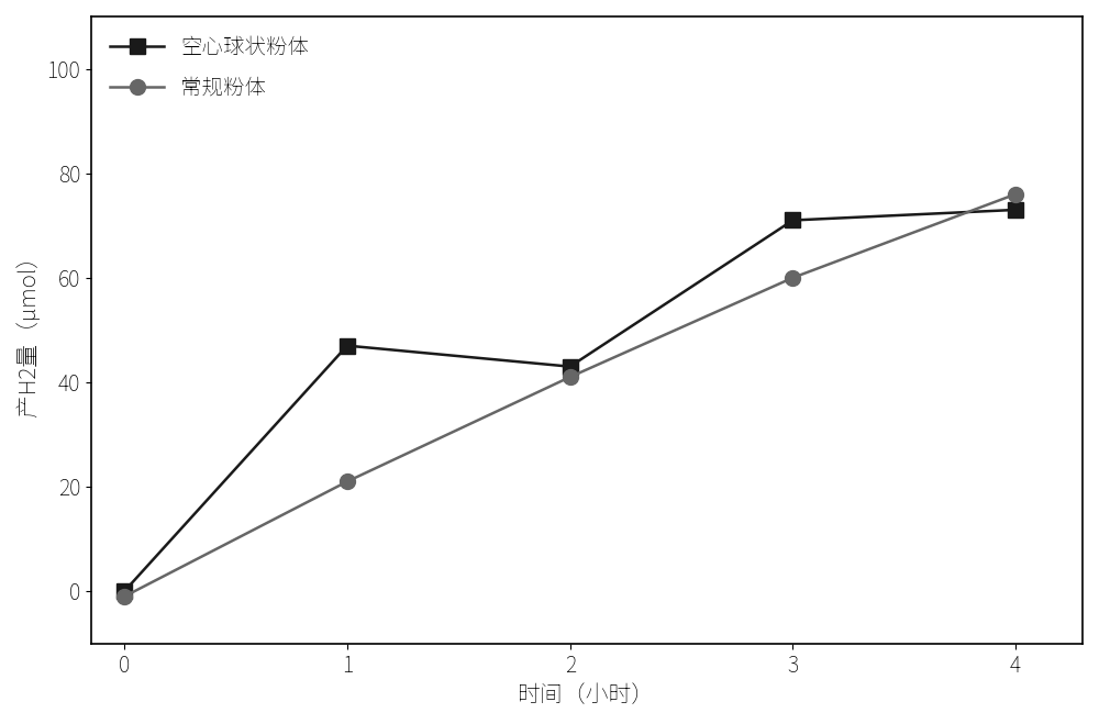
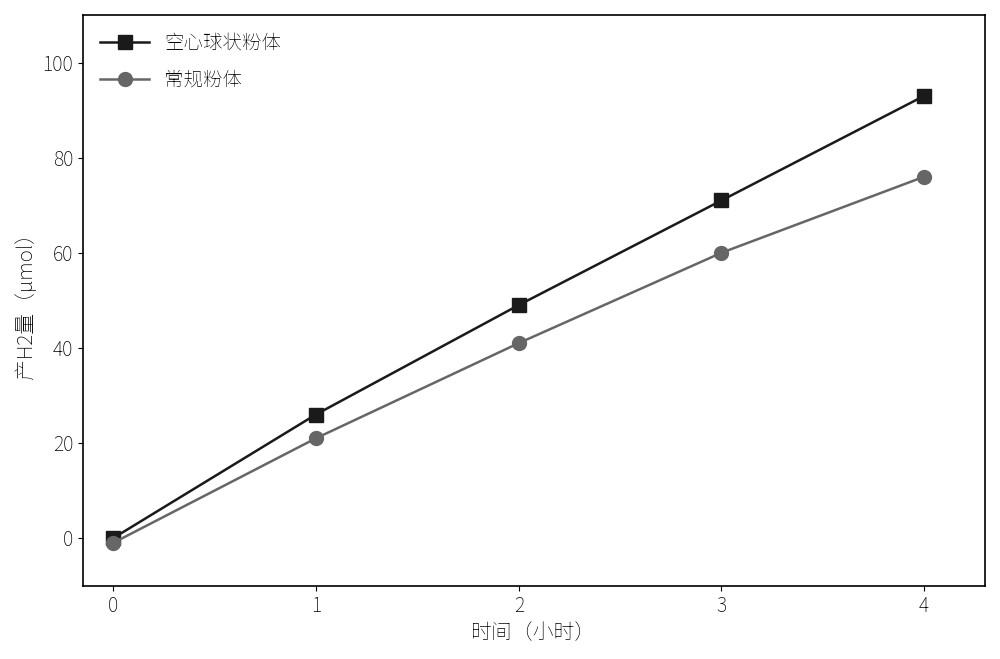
空心球状粉体/1: 47 -> 26
空心球状粉体/2: 43 -> 49
空心球状粉体/4: 73 -> 93
